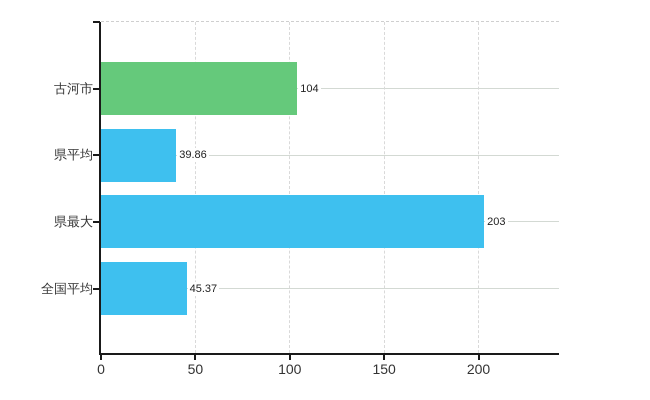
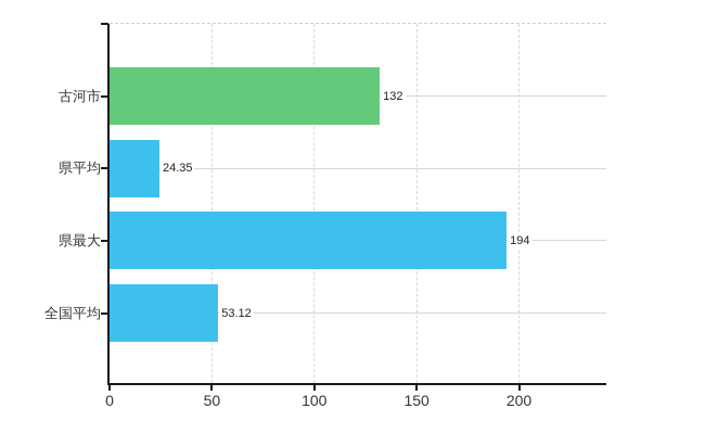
古河市: 104 -> 132
県平均: 39.86 -> 24.35
県最大: 203 -> 194
全国平均: 45.37 -> 53.12
